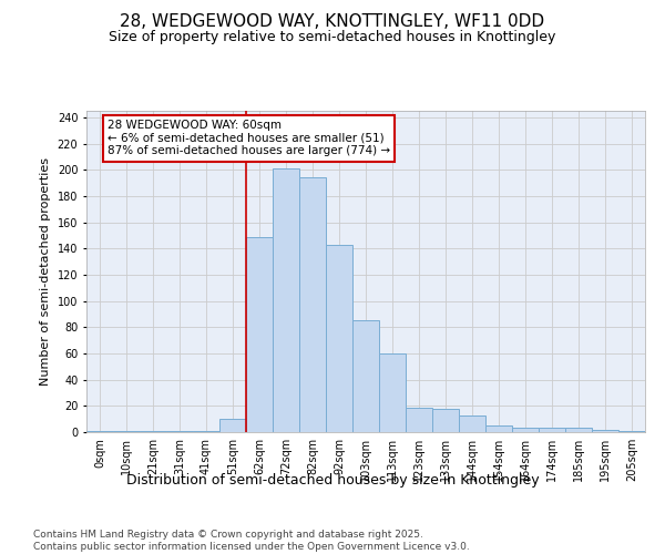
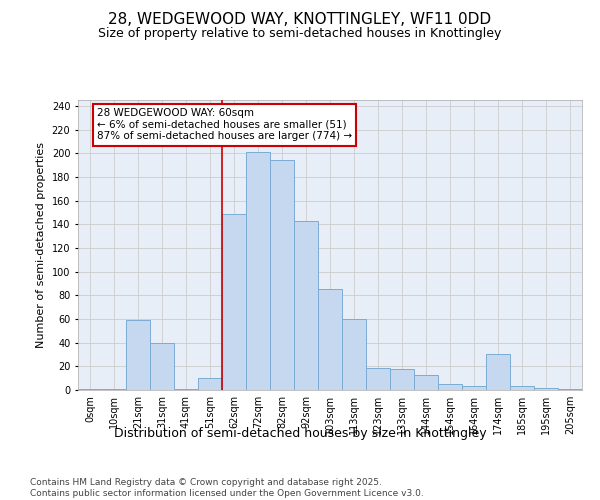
21sqm: 1 -> 59
31sqm: 1 -> 40
174sqm: 3 -> 30
